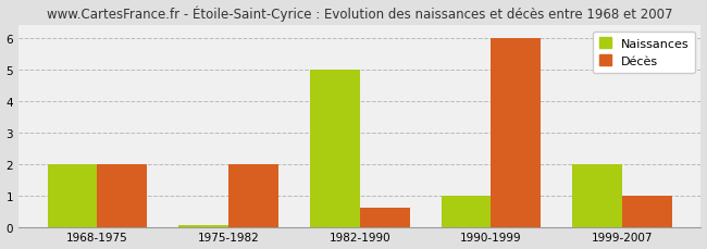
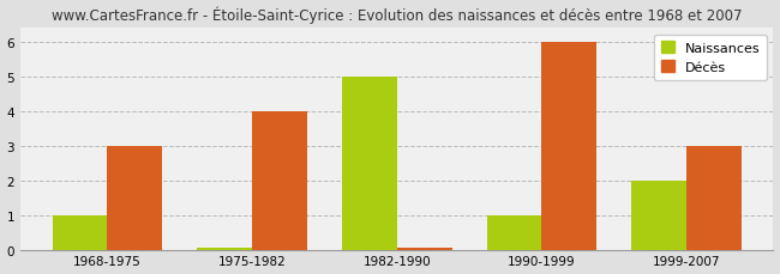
Naissances/1968-1975: 2.00 -> 1.00
Décès/1968-1975: 2.00 -> 3.00
Décès/1975-1982: 2.00 -> 4.00
Décès/1982-1990: 0.60 -> 0.07
Décès/1999-2007: 1.00 -> 3.00
